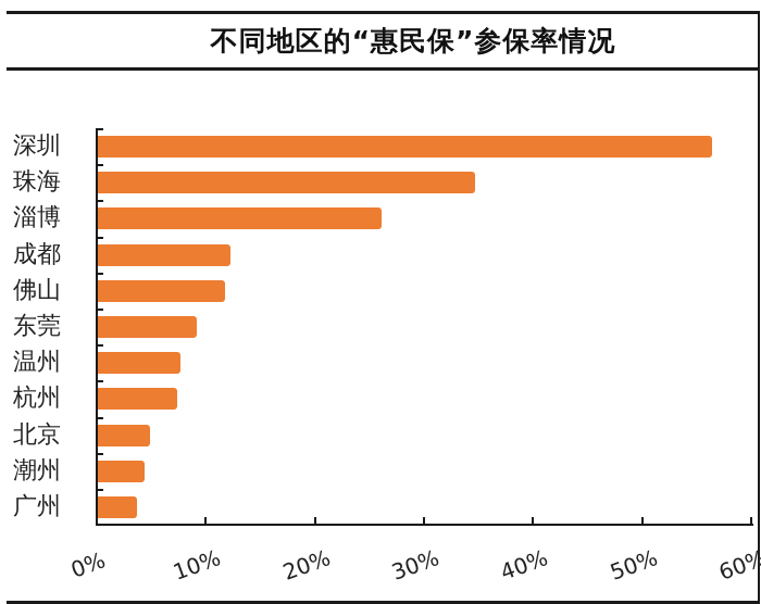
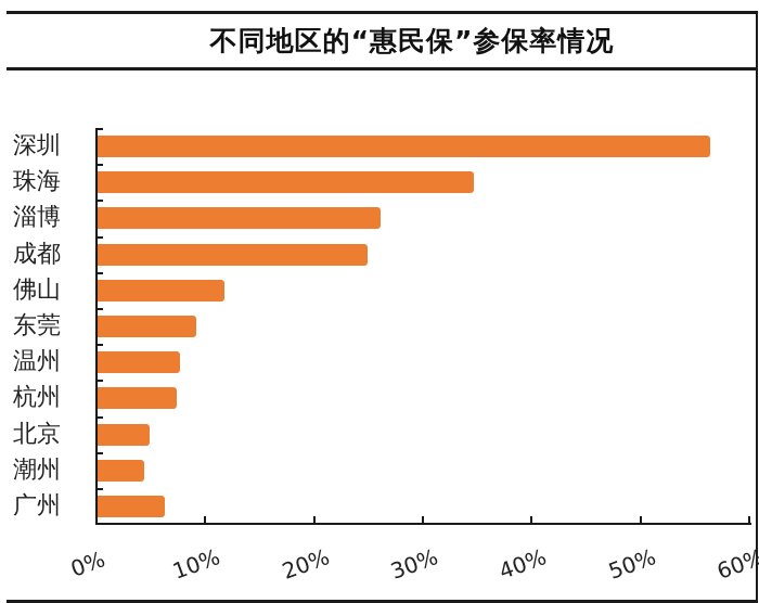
成都: 12.3% -> 24.9%
广州: 3.7% -> 6.3%
